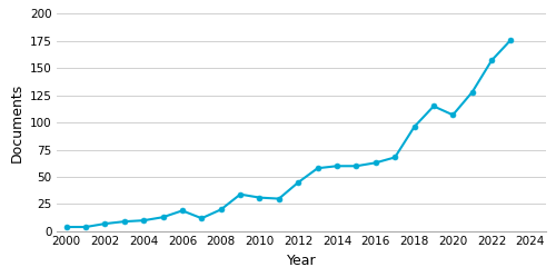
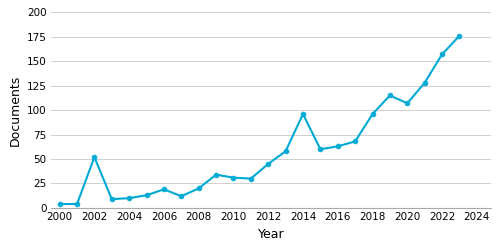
2002: 7 -> 52
2014: 60 -> 96
